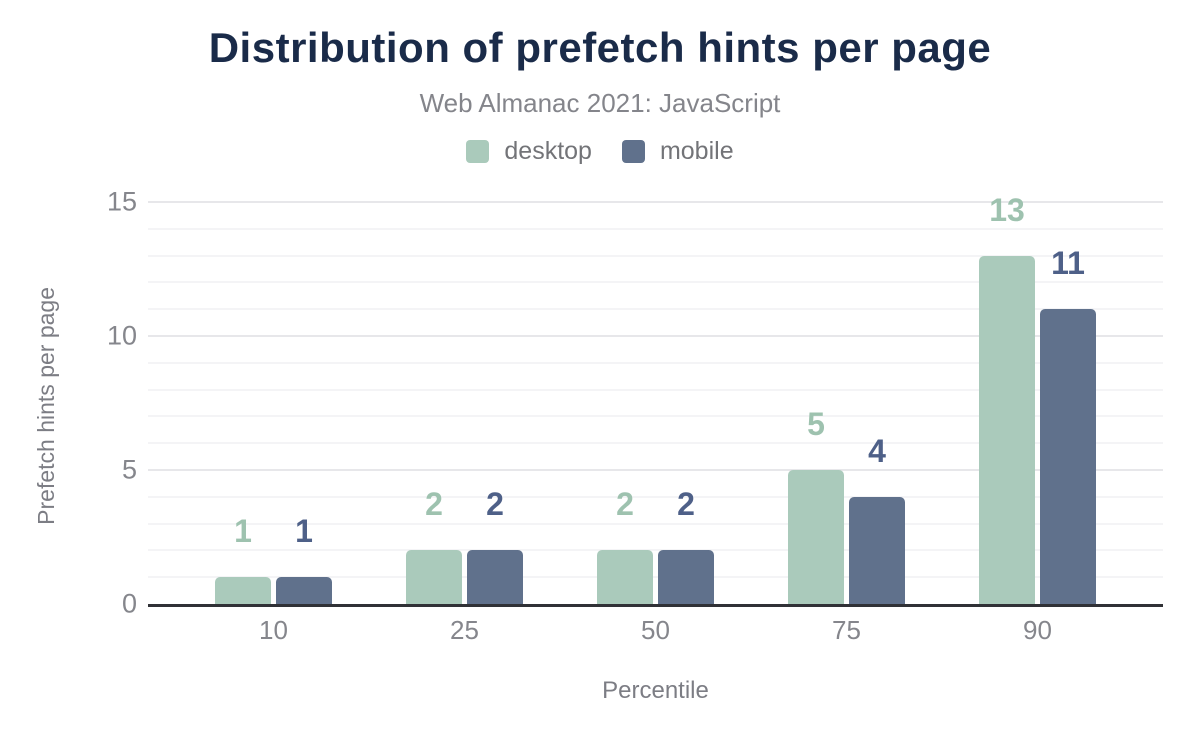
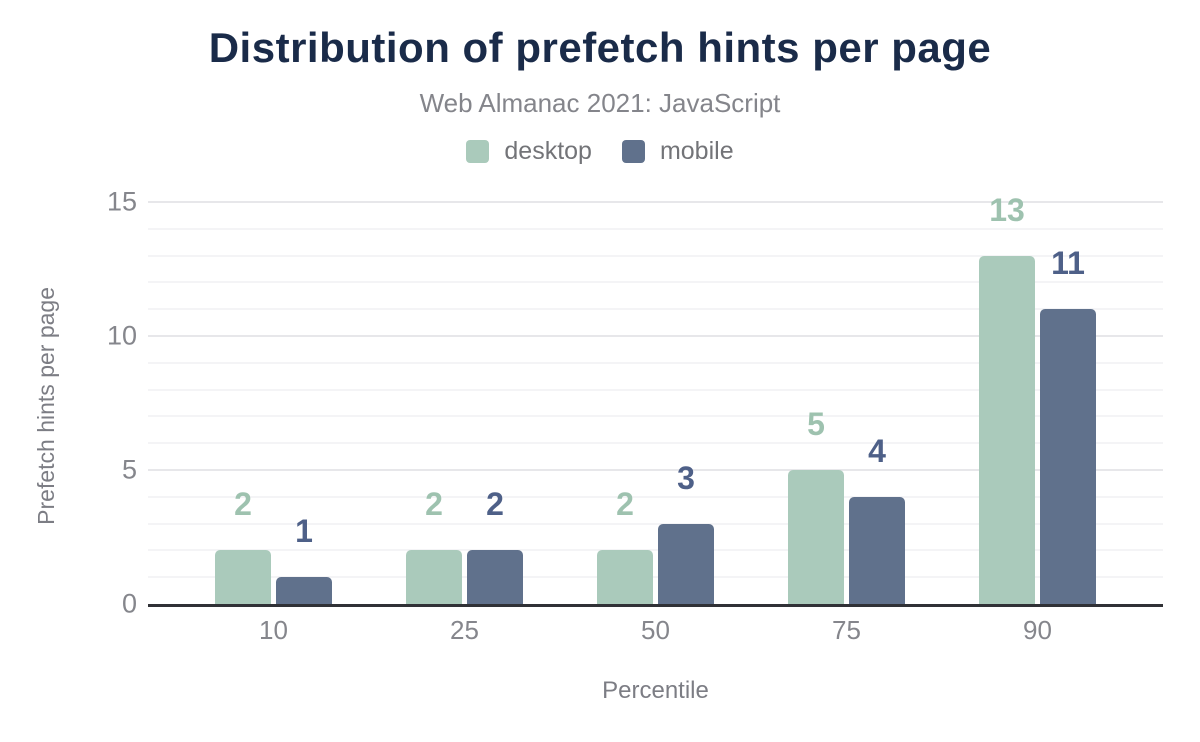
desktop/10: 1 -> 2
mobile/50: 2 -> 3
